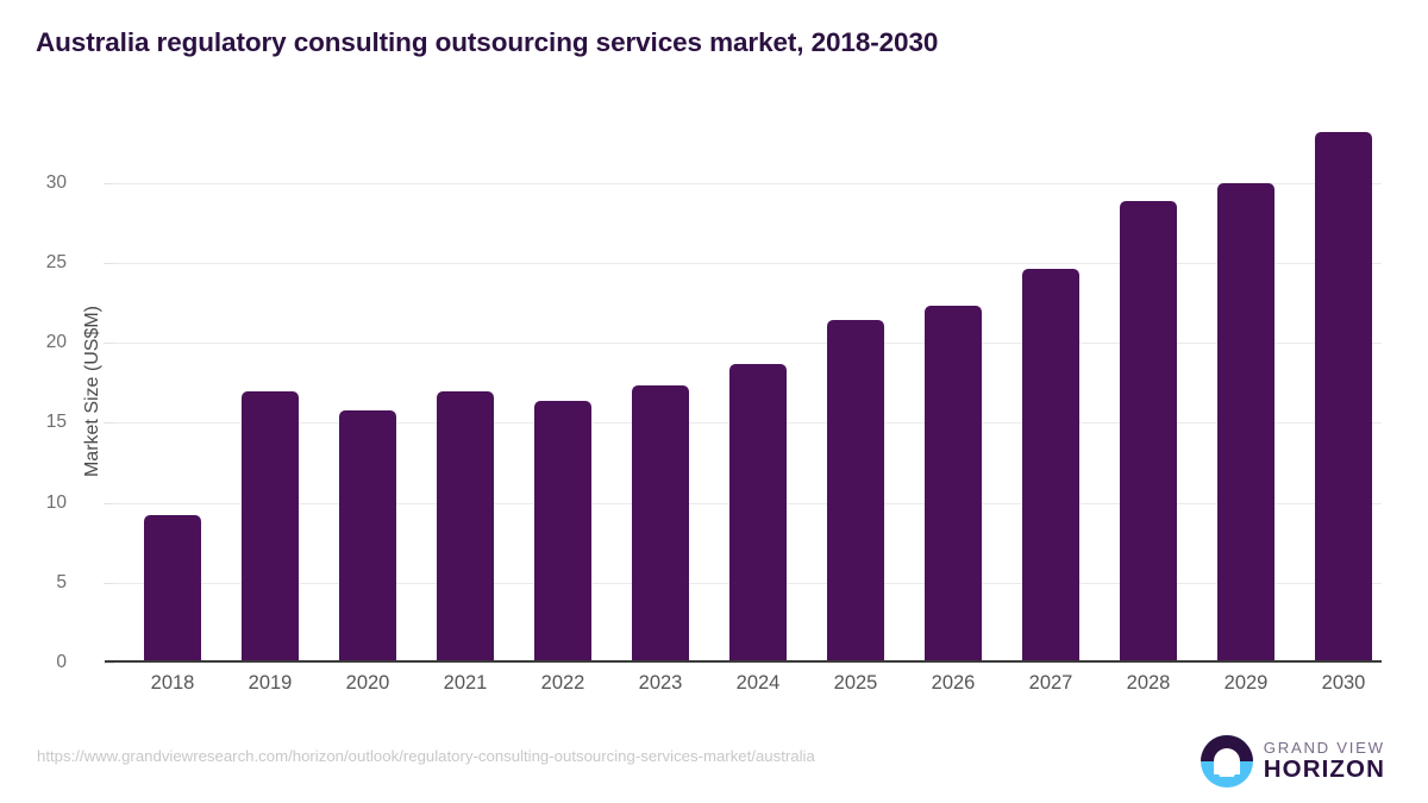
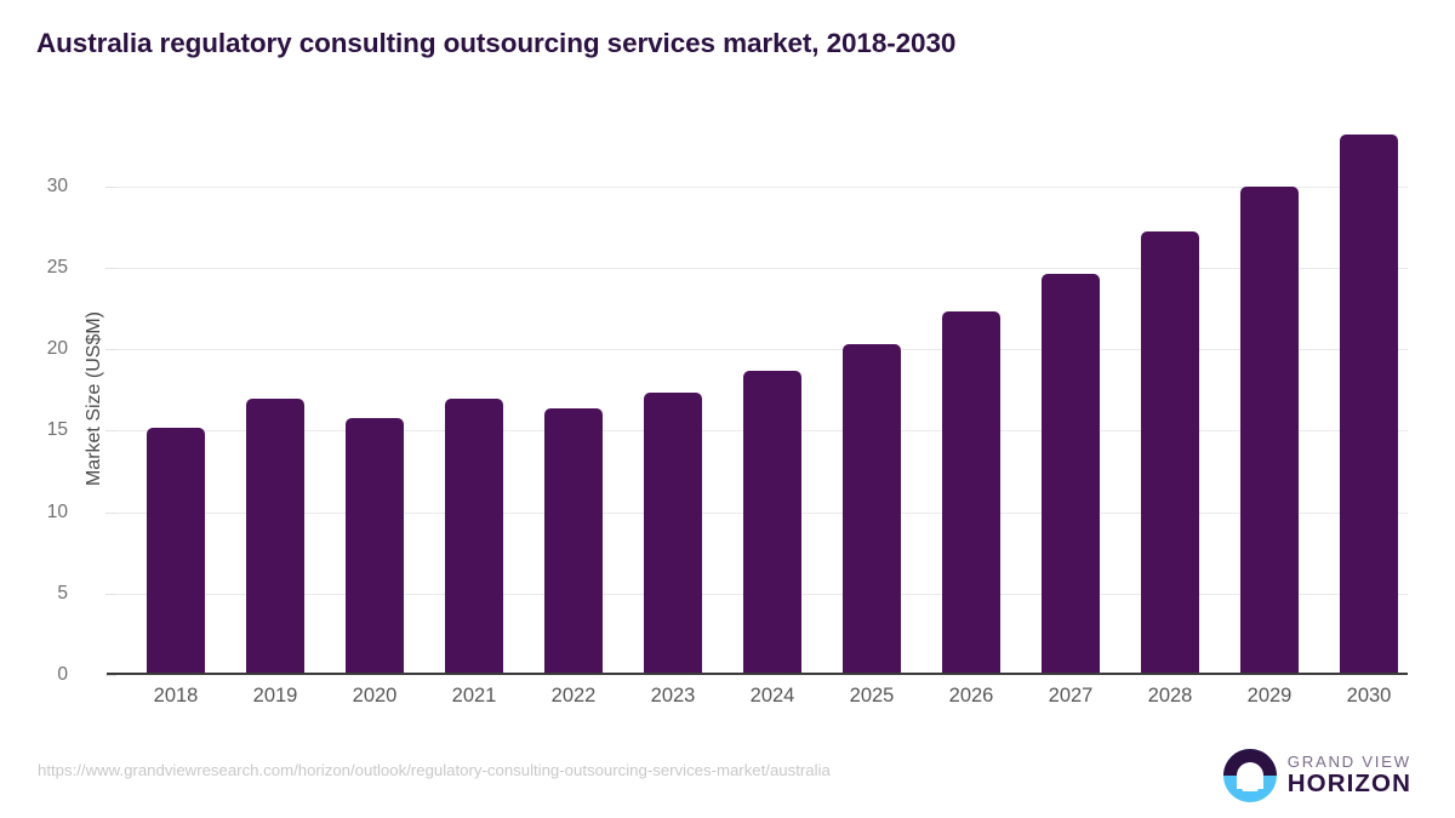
2018: 9.2 -> 15.2
2025: 21.4 -> 20.3
2028: 28.9 -> 27.2
